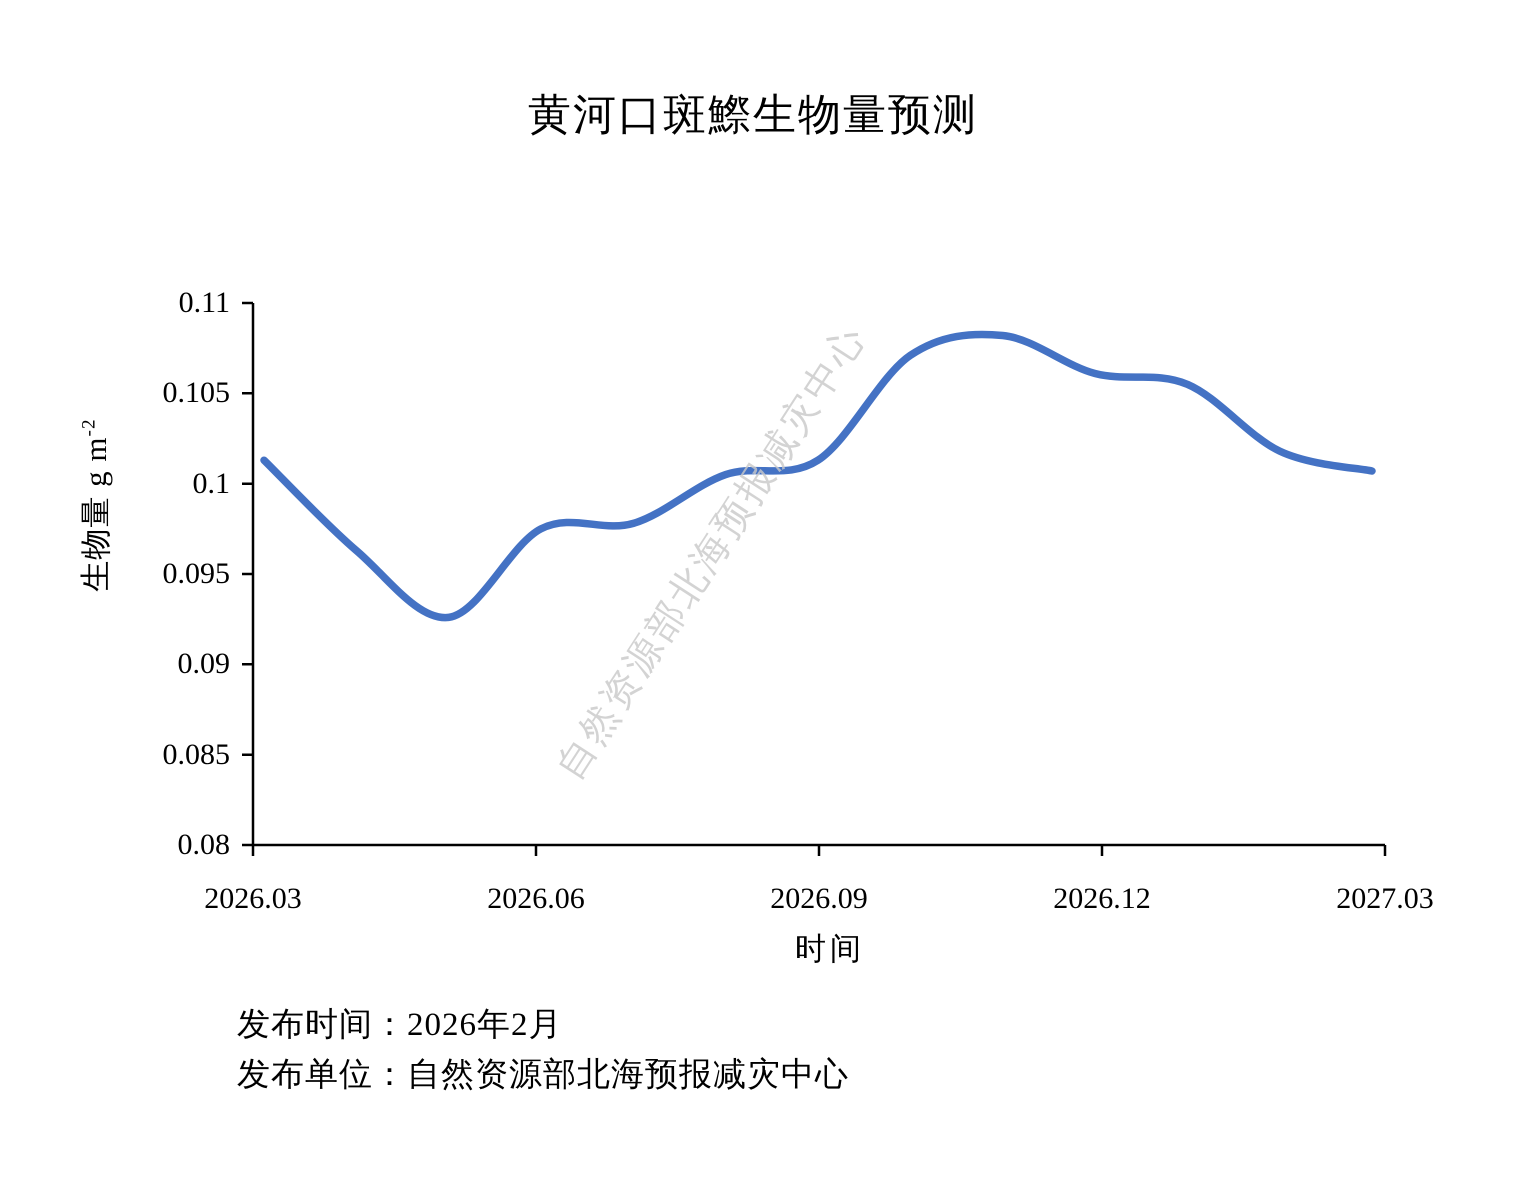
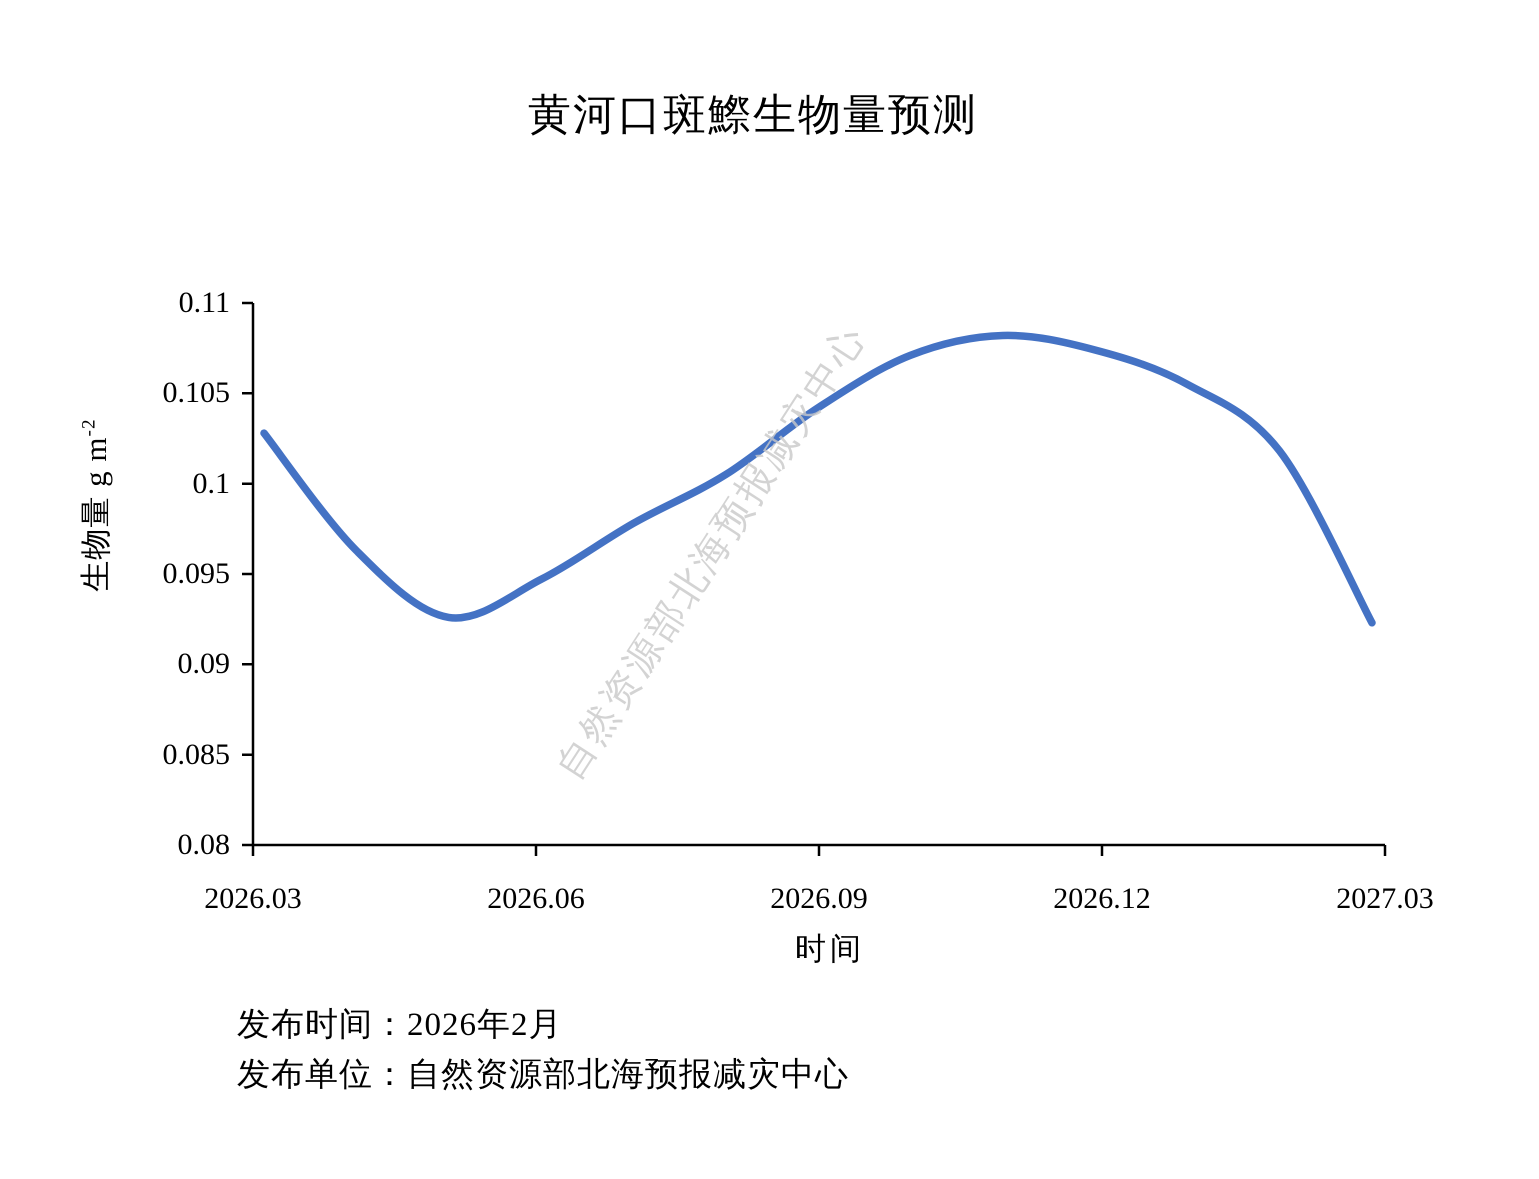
2026.03: 0.1013 -> 0.1028
2026.06: 0.0975 -> 0.0947
2026.09: 0.1013 -> 0.1042
2026.12: 0.1061 -> 0.1074
2027.03: 0.1007 -> 0.0923
